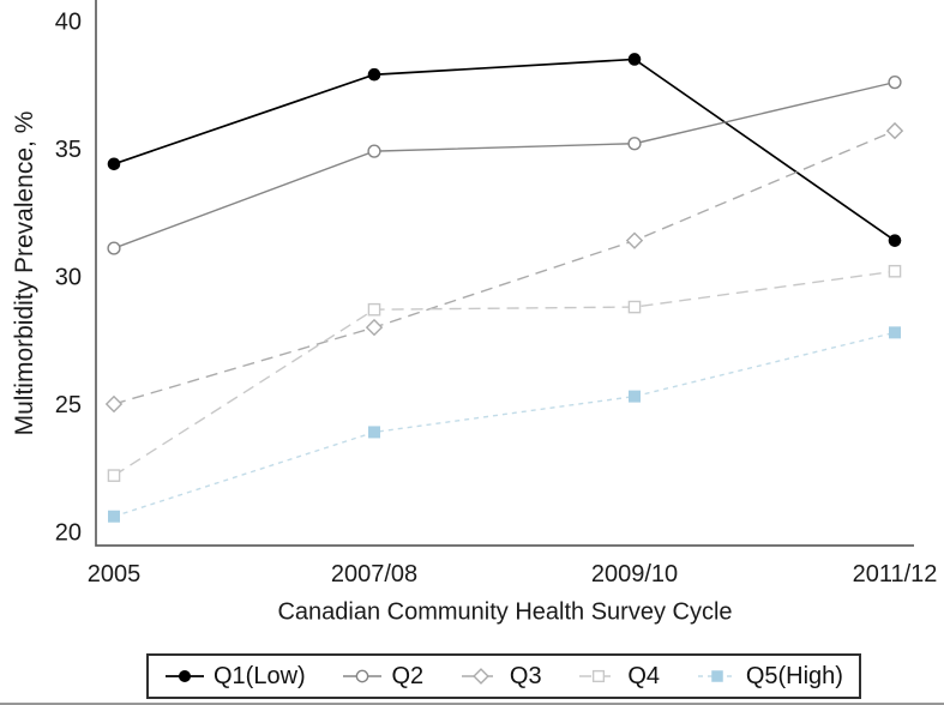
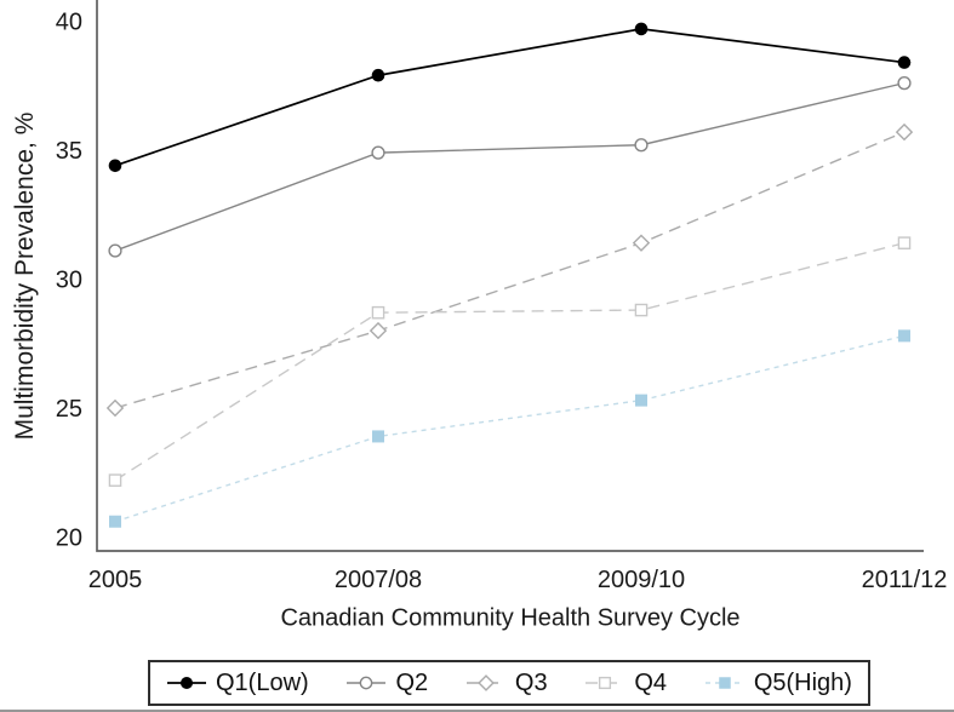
Q1(Low)/2009/10: 38.5 -> 39.7
Q1(Low)/2011/12: 31.4 -> 38.4
Q4/2011/12: 30.2 -> 31.4
